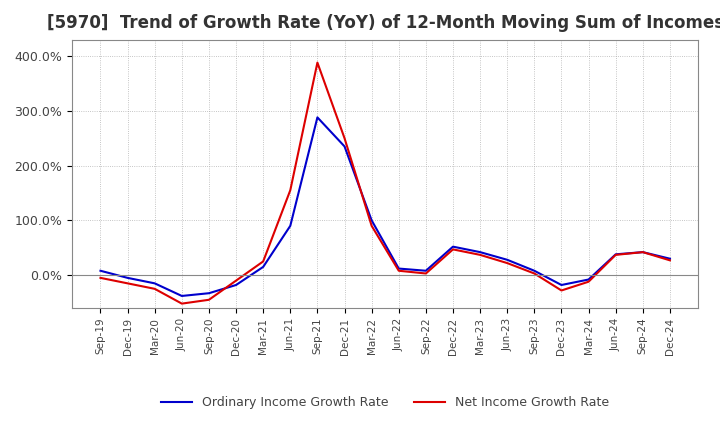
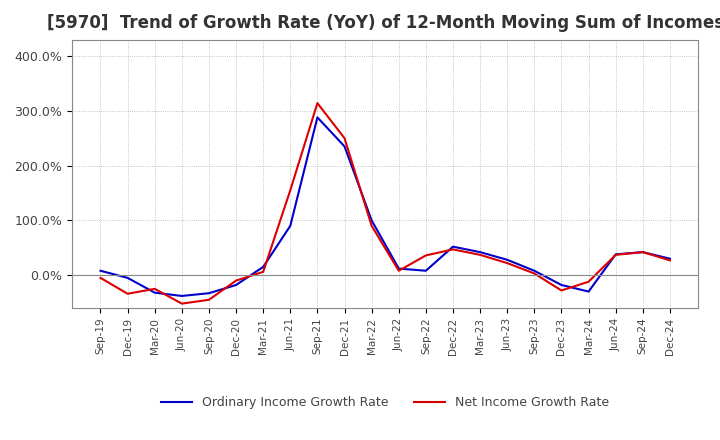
Net Income Growth Rate/Dec-19: -15% -> -34%
Ordinary Income Growth Rate/Mar-20: -15% -> -32%
Net Income Growth Rate/Mar-21: 25% -> 6%
Net Income Growth Rate/Sep-21: 388% -> 314%
Net Income Growth Rate/Sep-22: 3% -> 36%
Ordinary Income Growth Rate/Mar-24: -8% -> -30%
